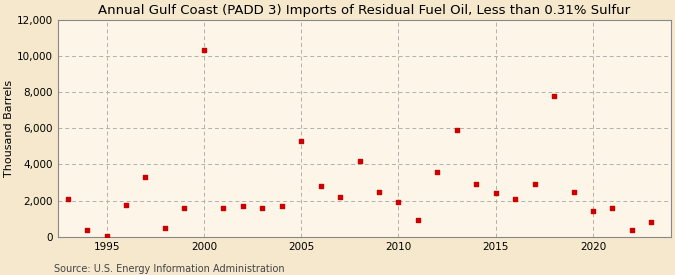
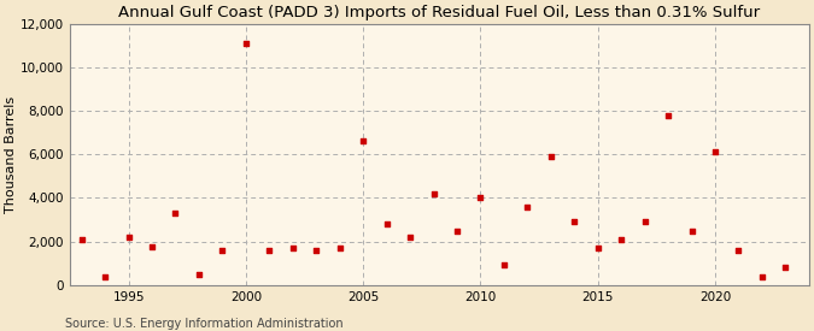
1995: 0 -> 2,200
2000: 10,300 -> 11,100
2005: 5,300 -> 6,600
2010: 1,900 -> 4,000
2015: 2,400 -> 1,700
2020: 1,400 -> 6,100
